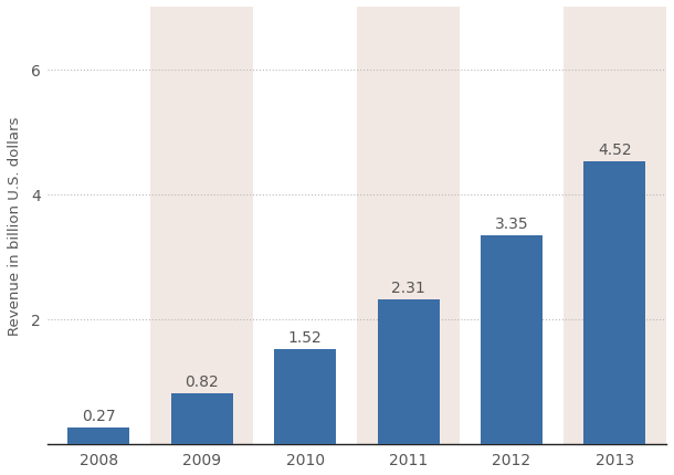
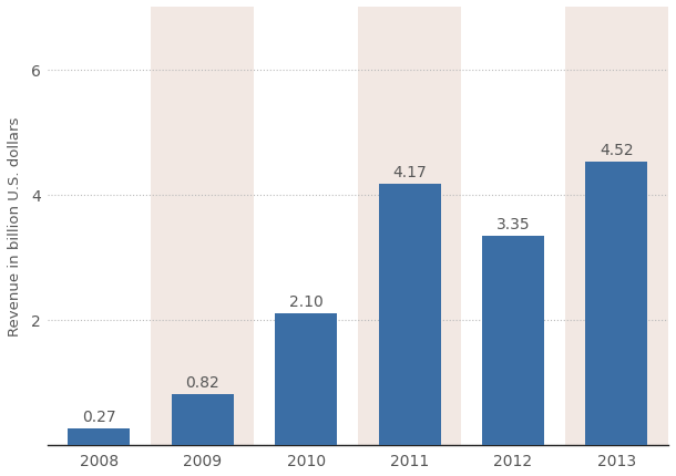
2010: 1.52 -> 2.10
2011: 2.31 -> 4.17
